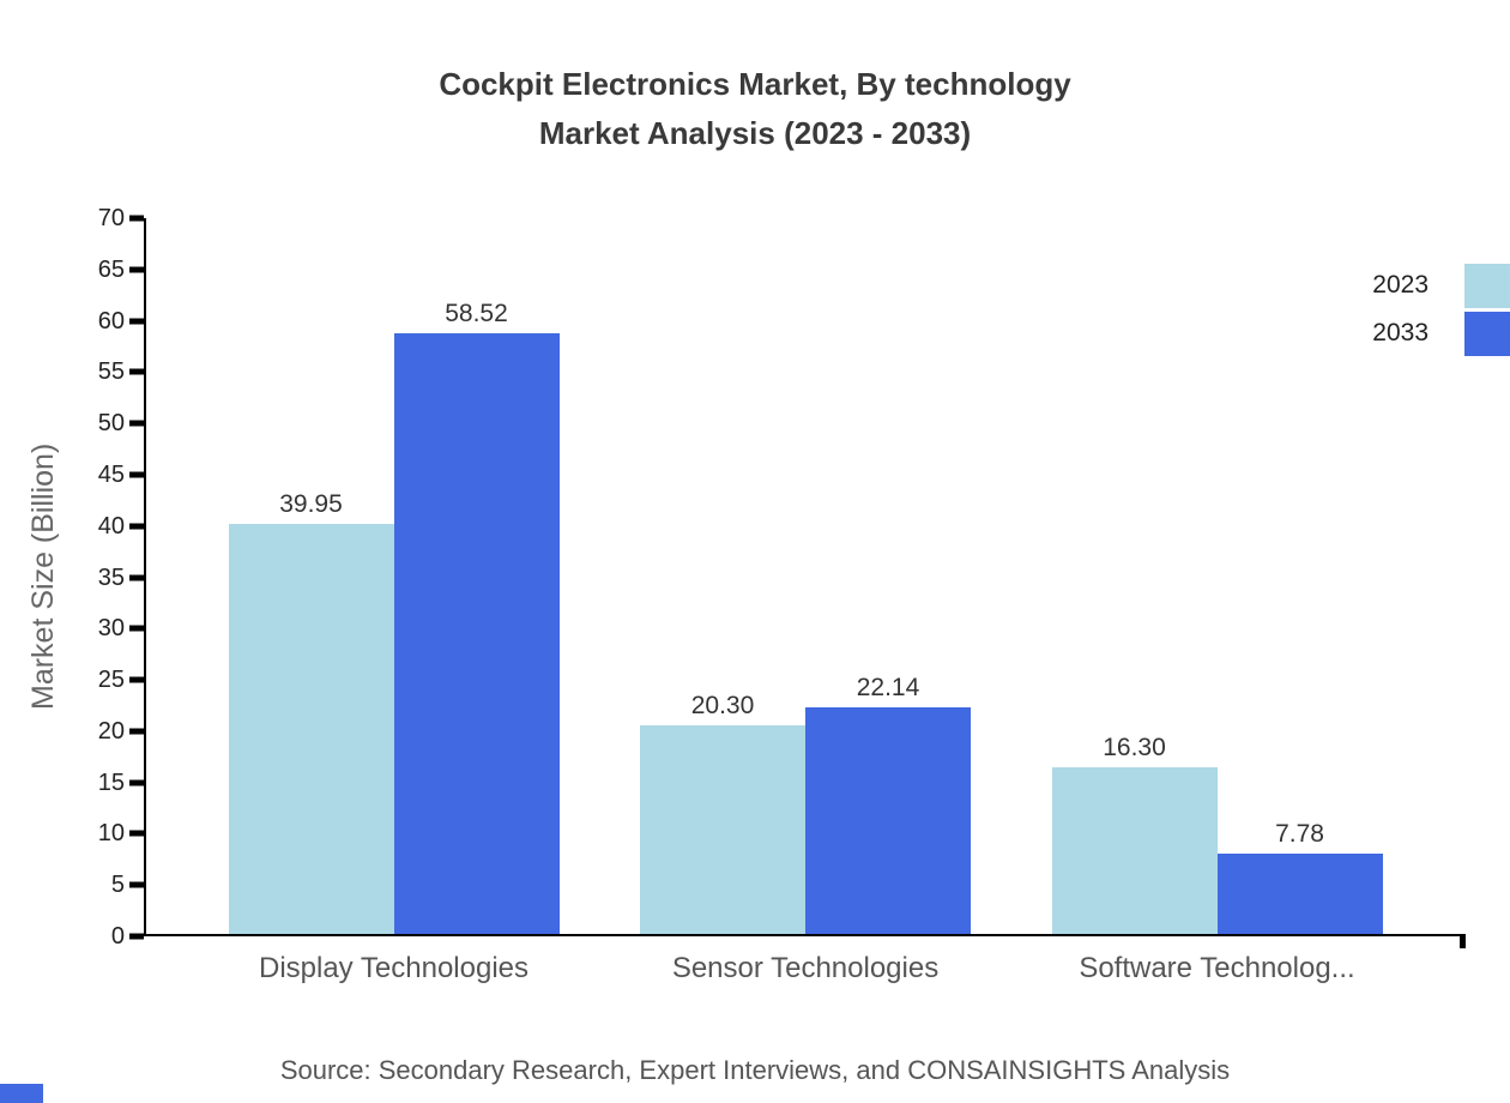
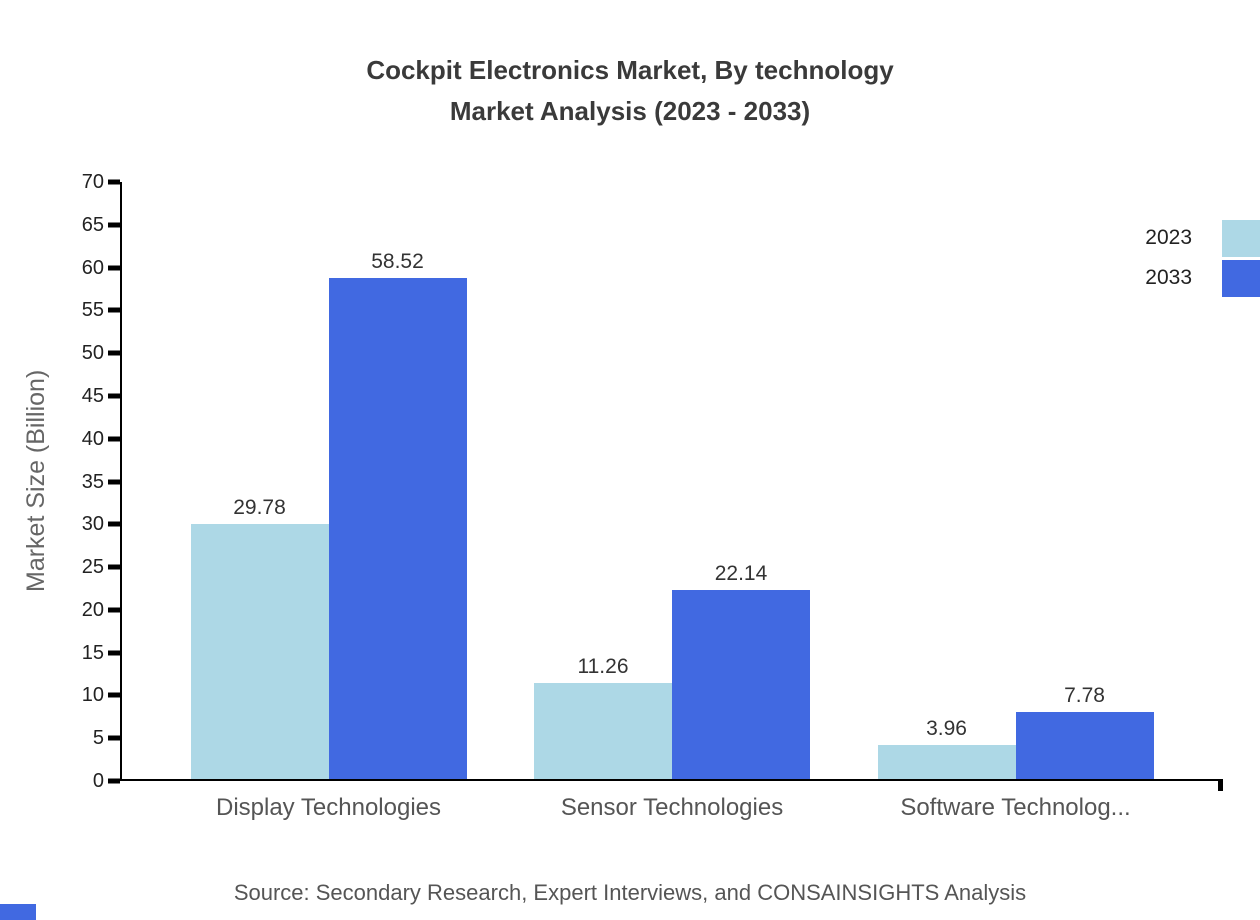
2023/Display Technologies: 39.95 -> 29.78
2023/Sensor Technologies: 20.30 -> 11.26
2023/Software Technolog...: 16.30 -> 3.96
